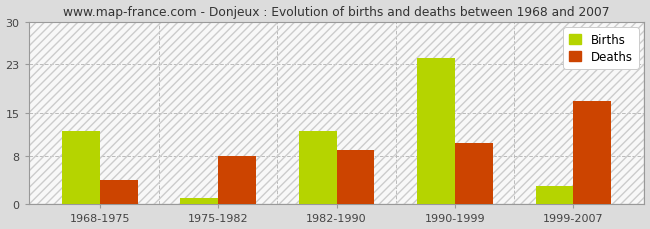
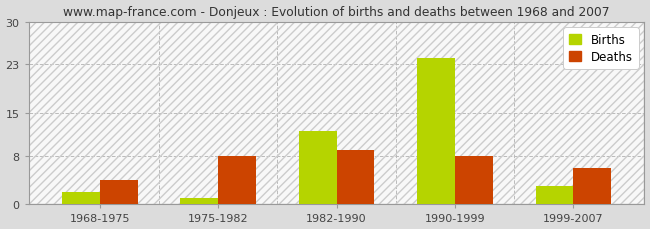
Births/1968-1975: 12 -> 2
Deaths/1990-1999: 10 -> 8
Deaths/1999-2007: 17 -> 6
